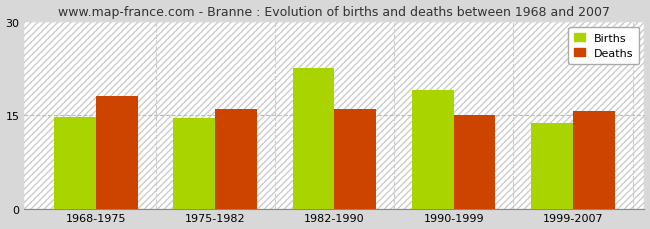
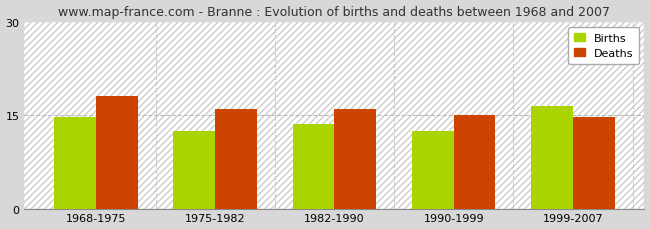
Births/1975-1982: 14.6 -> 12.5
Births/1982-1990: 22.6 -> 13.5
Births/1990-1999: 19.0 -> 12.5
Births/1999-2007: 13.8 -> 16.5
Deaths/1999-2007: 15.6 -> 14.7
